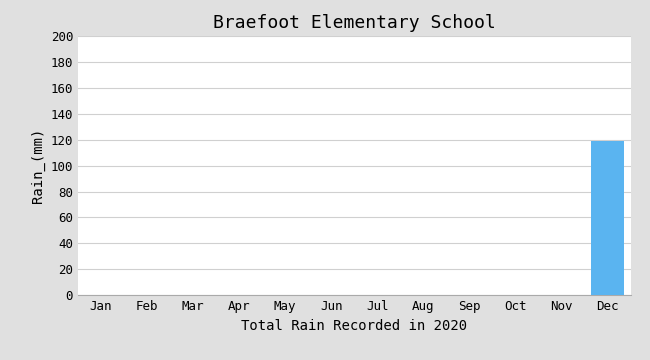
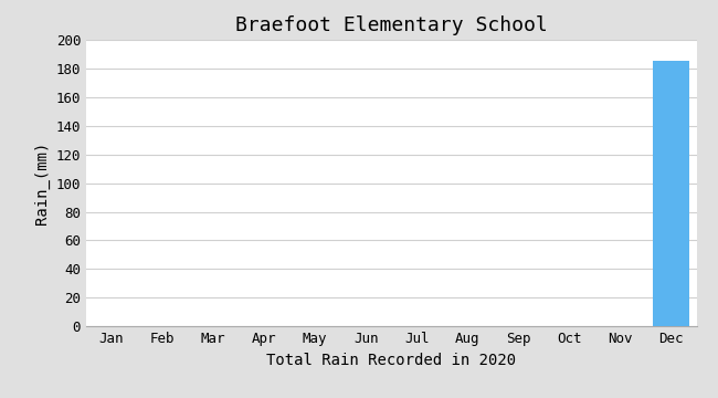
Dec: 119 -> 185
